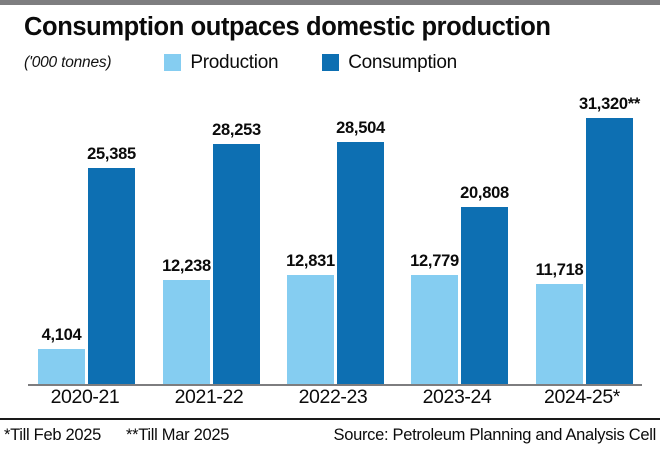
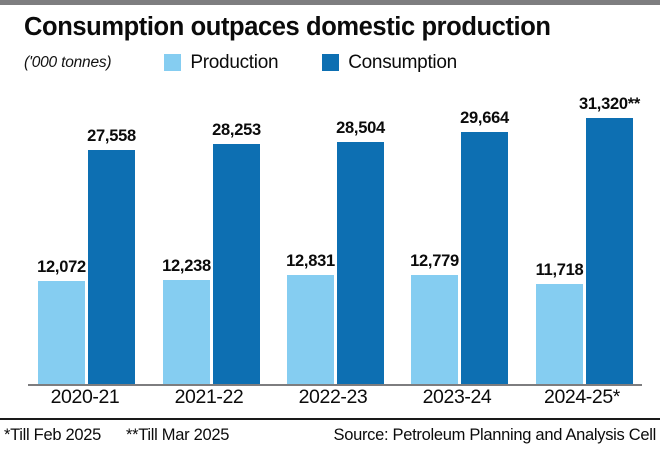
Production/2020-21: 4,104 -> 12,072
Consumption/2020-21: 25,385 -> 27,558
Consumption/2023-24: 20,808 -> 29,664
